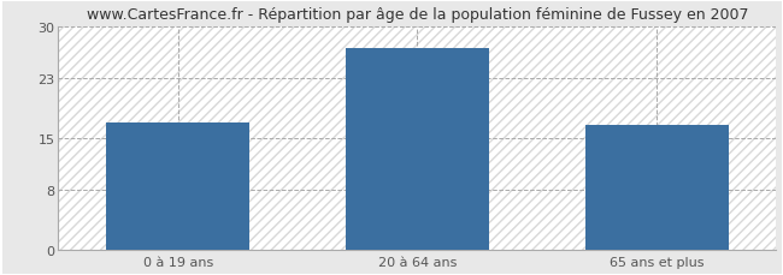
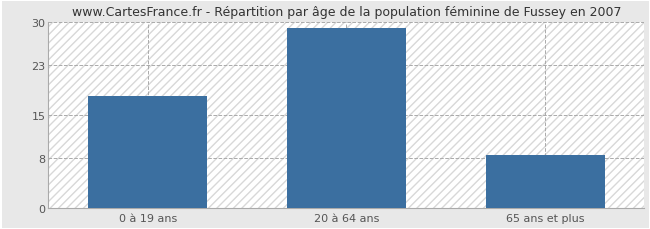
0 à 19 ans: 17.0 -> 18.0
20 à 64 ans: 27.0 -> 29.0
65 ans et plus: 16.8 -> 8.5
